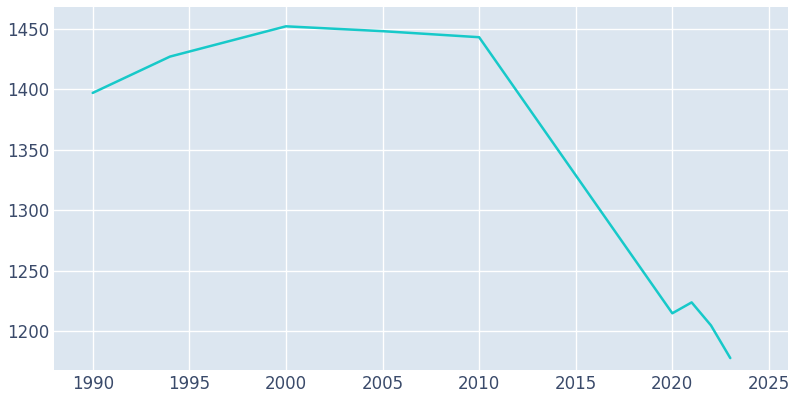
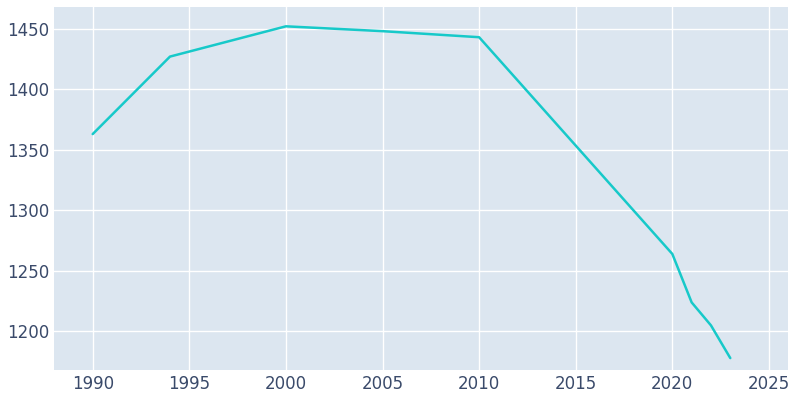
1990: 1397 -> 1363
2020: 1215 -> 1264
